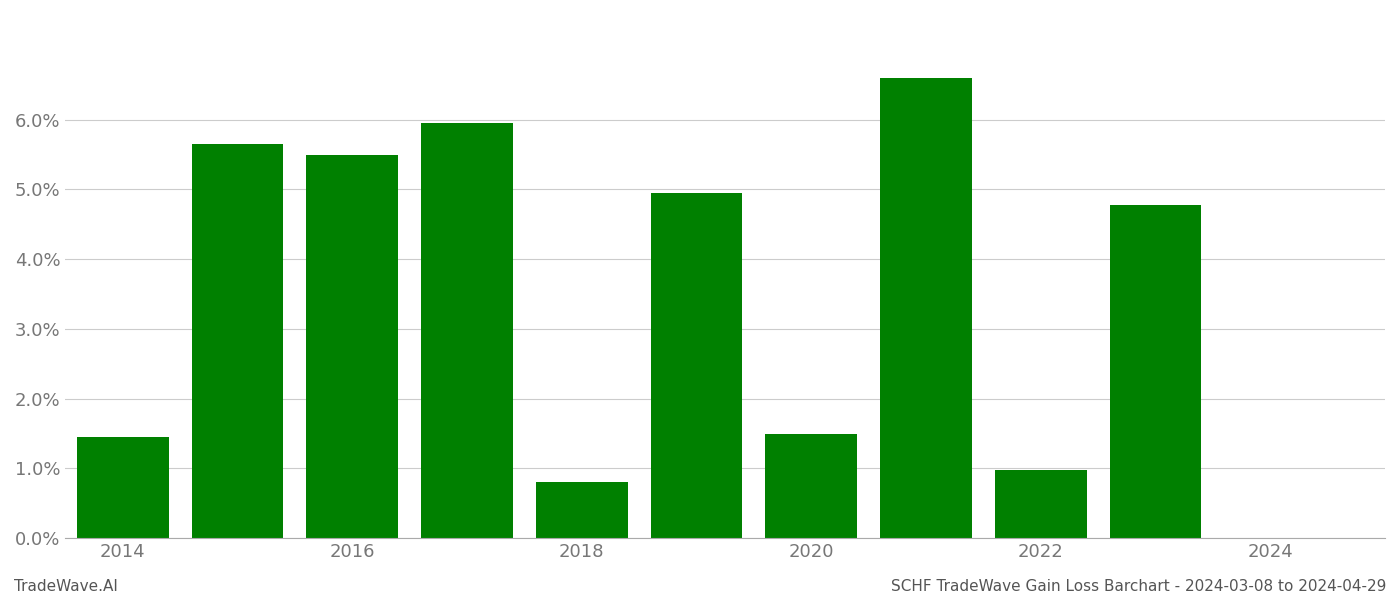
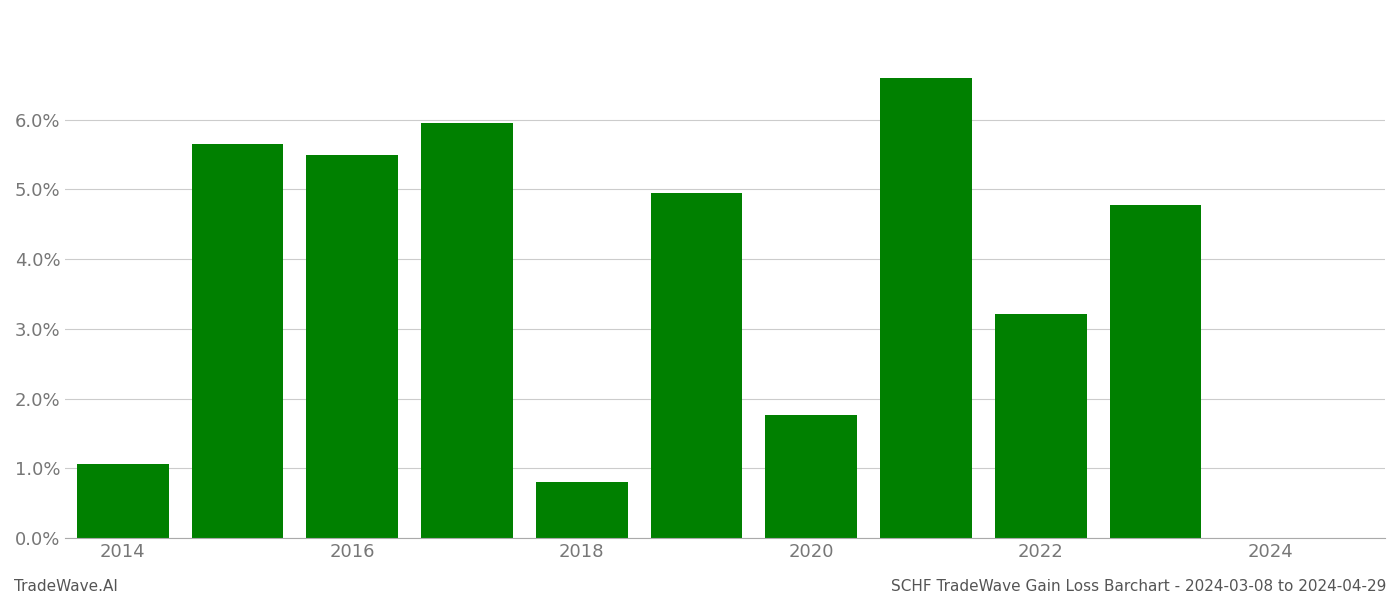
2014: 1.45% -> 1.06%
2020: 1.50% -> 1.76%
2022: 0.98% -> 3.22%
